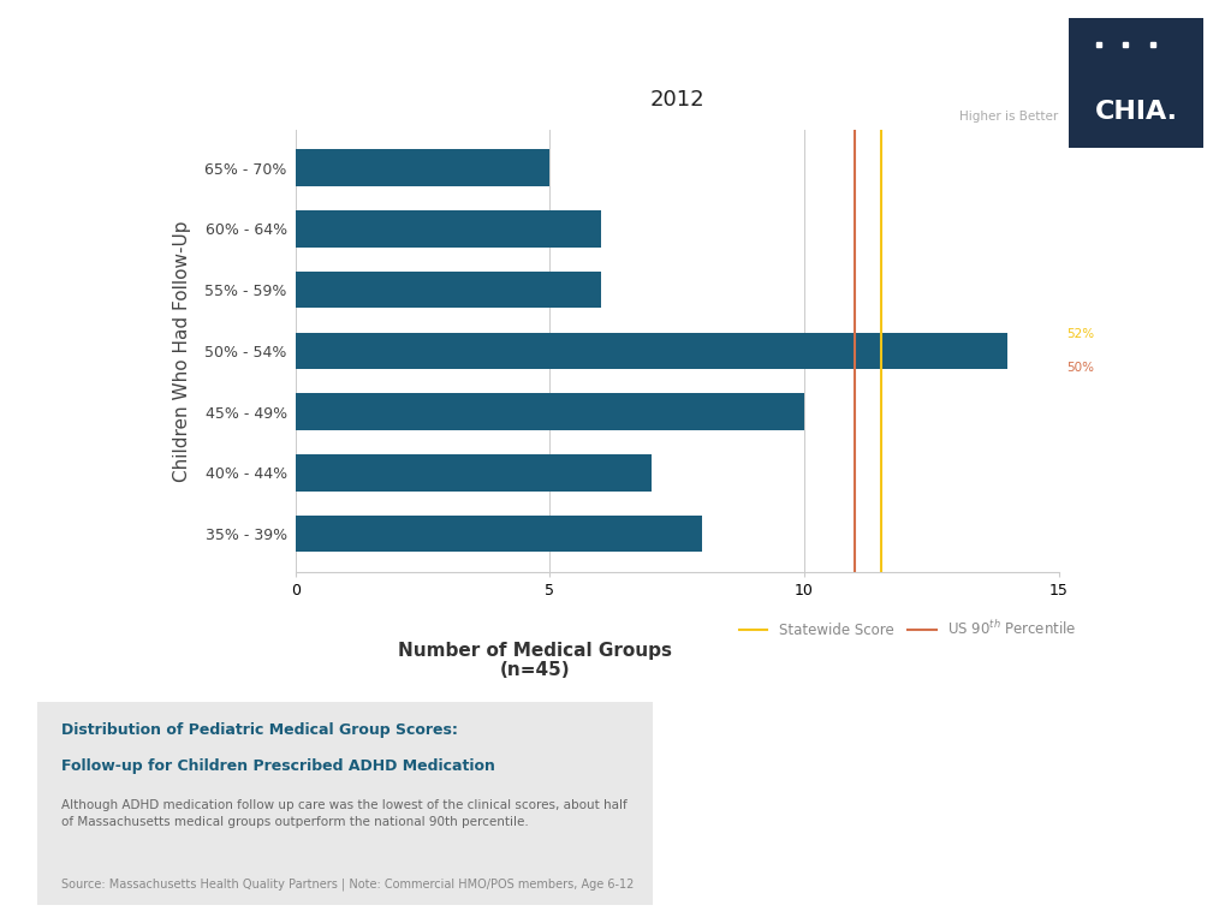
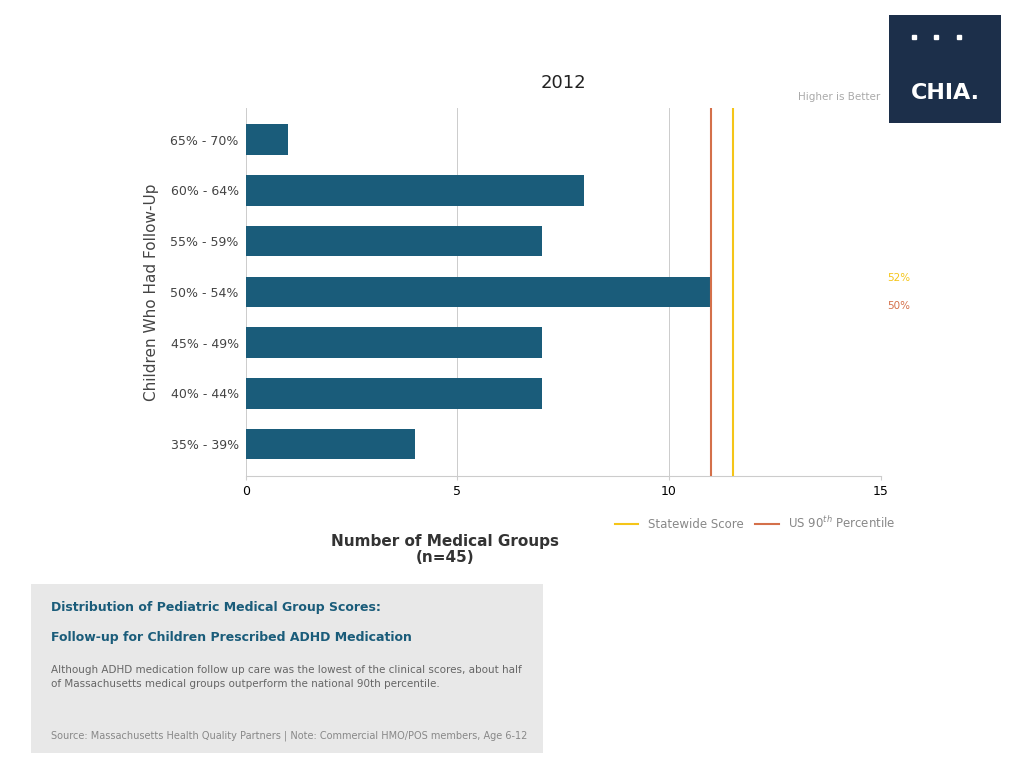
65% - 70%: 5 -> 1
60% - 64%: 6 -> 8
55% - 59%: 6 -> 7
50% - 54%: 14 -> 11
45% - 49%: 10 -> 7
35% - 39%: 8 -> 4
